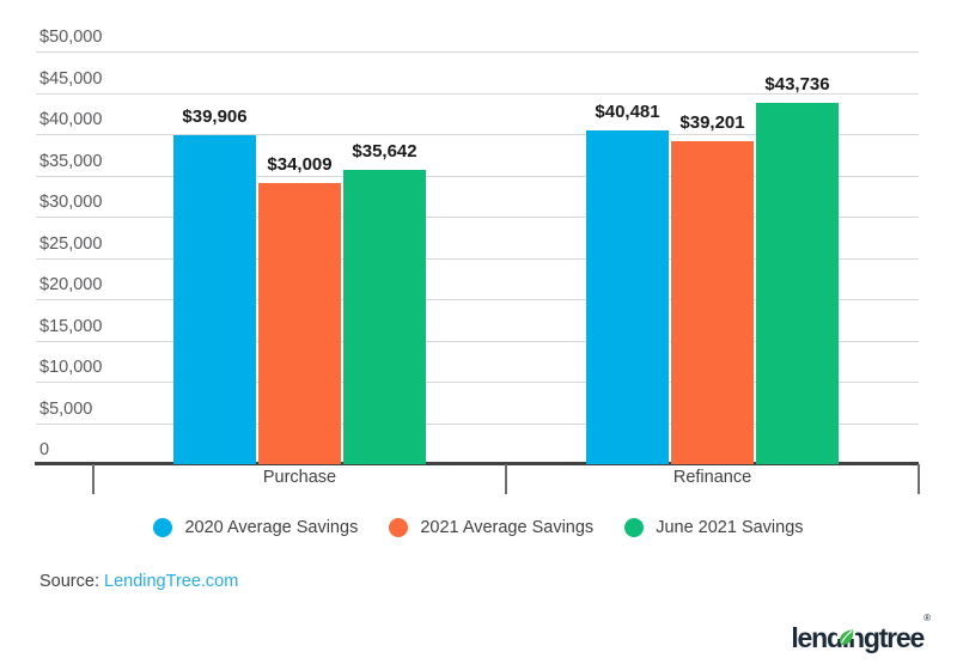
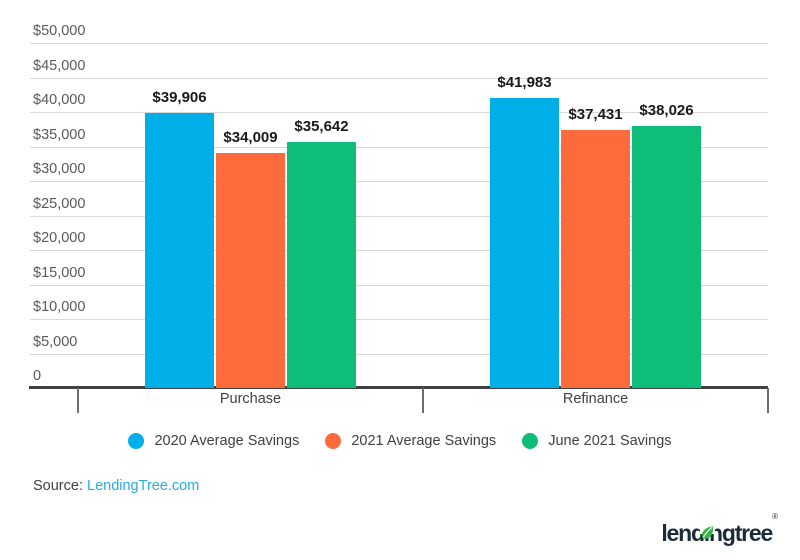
2020 Average Savings/Refinance: $40,481 -> $41,983
2021 Average Savings/Refinance: $39,201 -> $37,431
June 2021 Savings/Refinance: $43,736 -> $38,026
